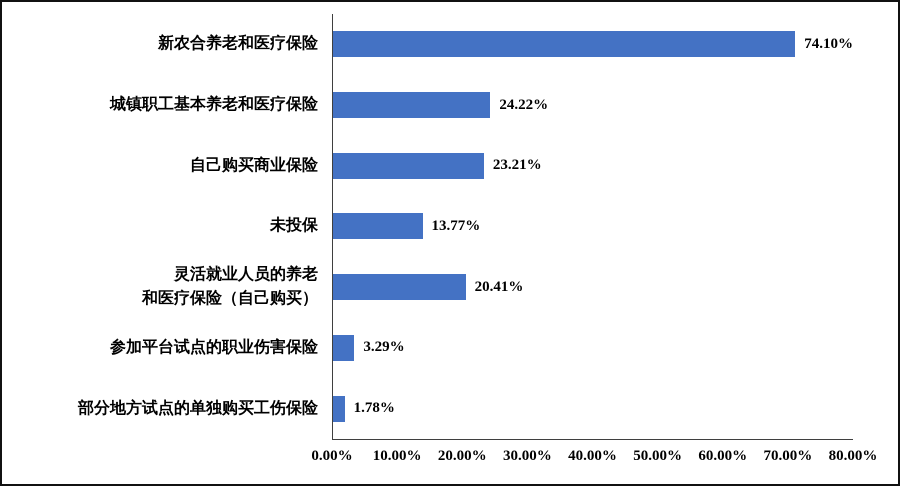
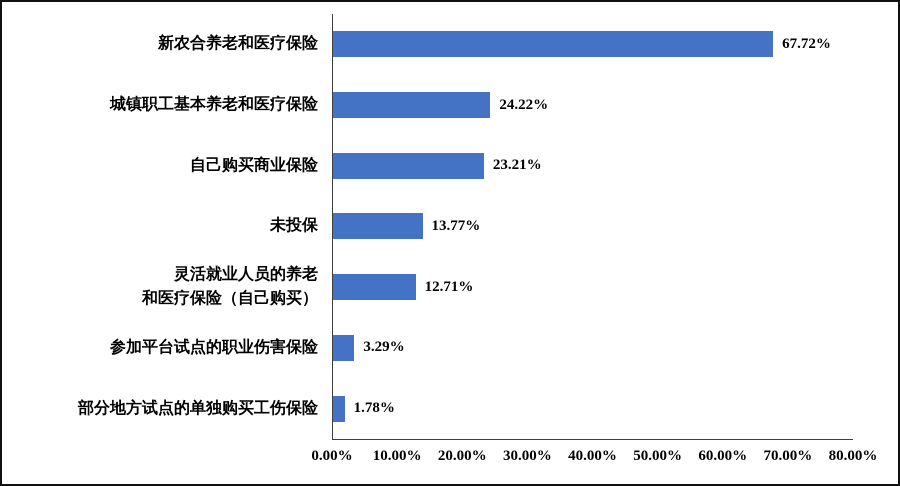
新农合养老和医疗保险: 74.10% -> 67.72%
灵活就业人员的养老 和医疗保险（自己购买）: 20.41% -> 12.71%
